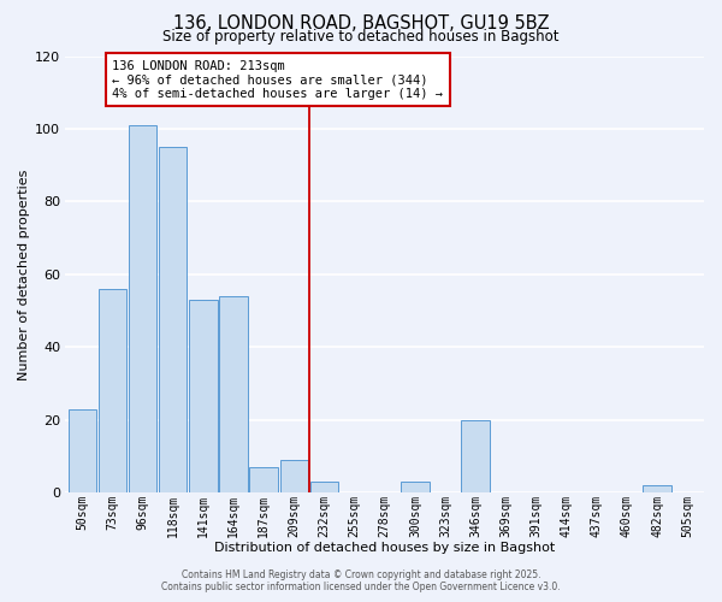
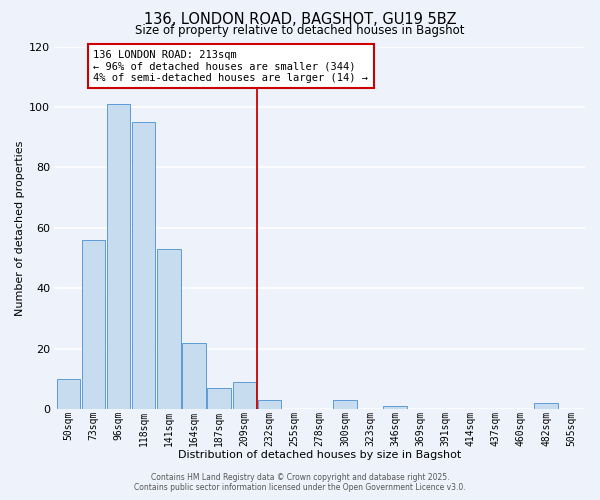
50sqm: 23 -> 10
164sqm: 54 -> 22
346sqm: 20 -> 1
